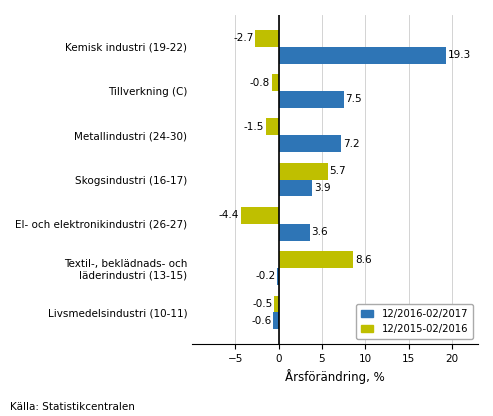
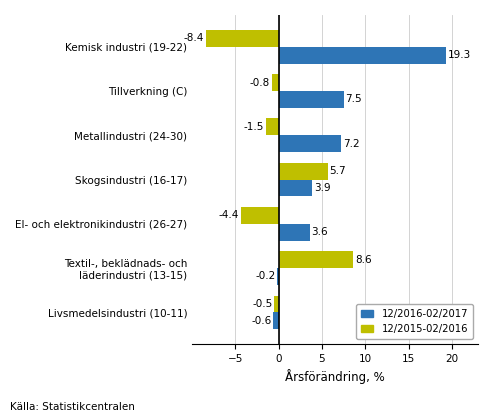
12/2015-02/2016/Kemisk industri (19-22): -2.7 -> -8.4
